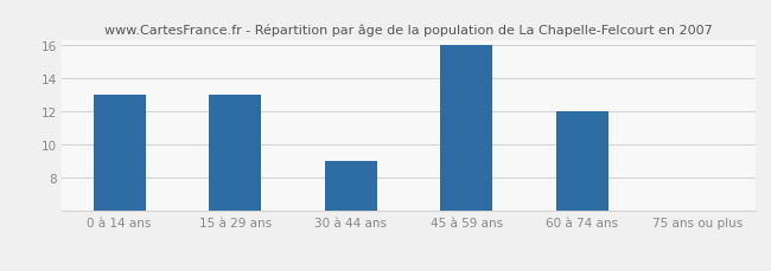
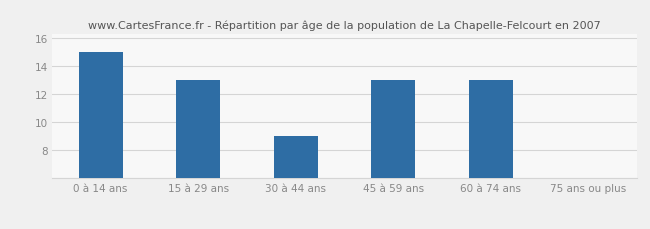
0 à 14 ans: 13 -> 15
45 à 59 ans: 16 -> 13
60 à 74 ans: 12 -> 13
